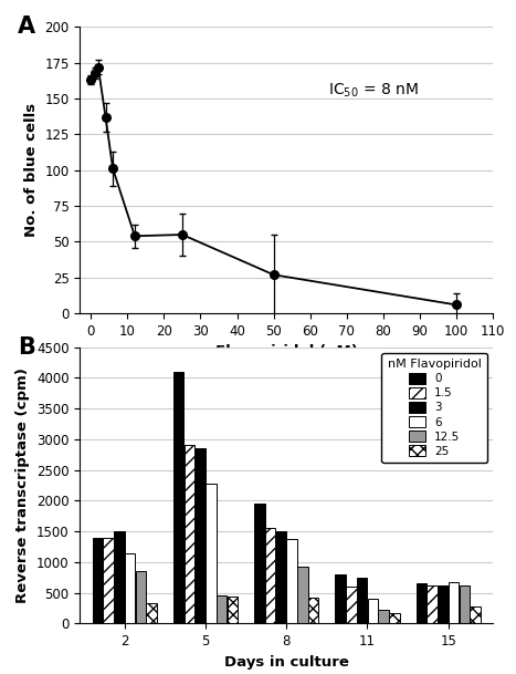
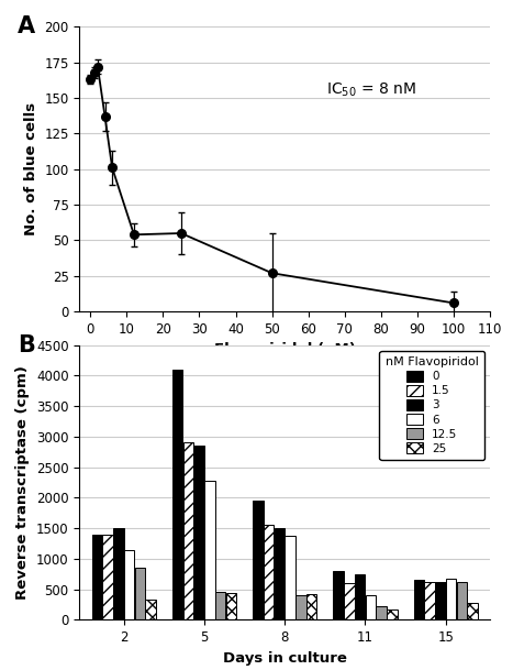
12.5/8: 920 -> 410
